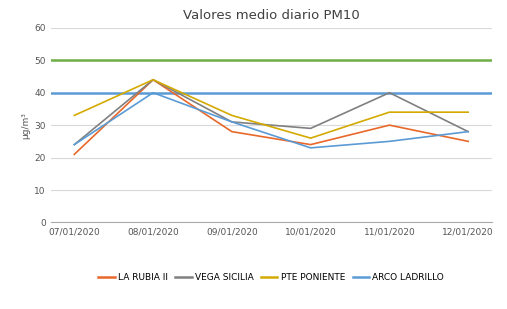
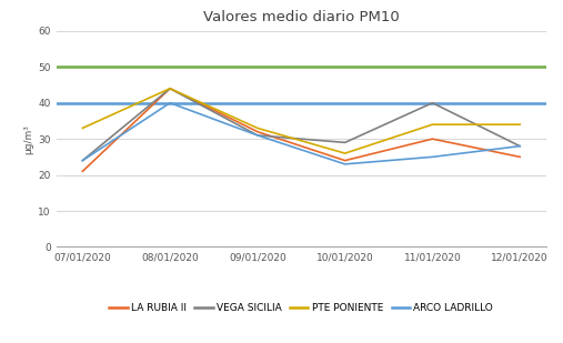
LA RUBIA II/09/01/2020: 28 -> 32
